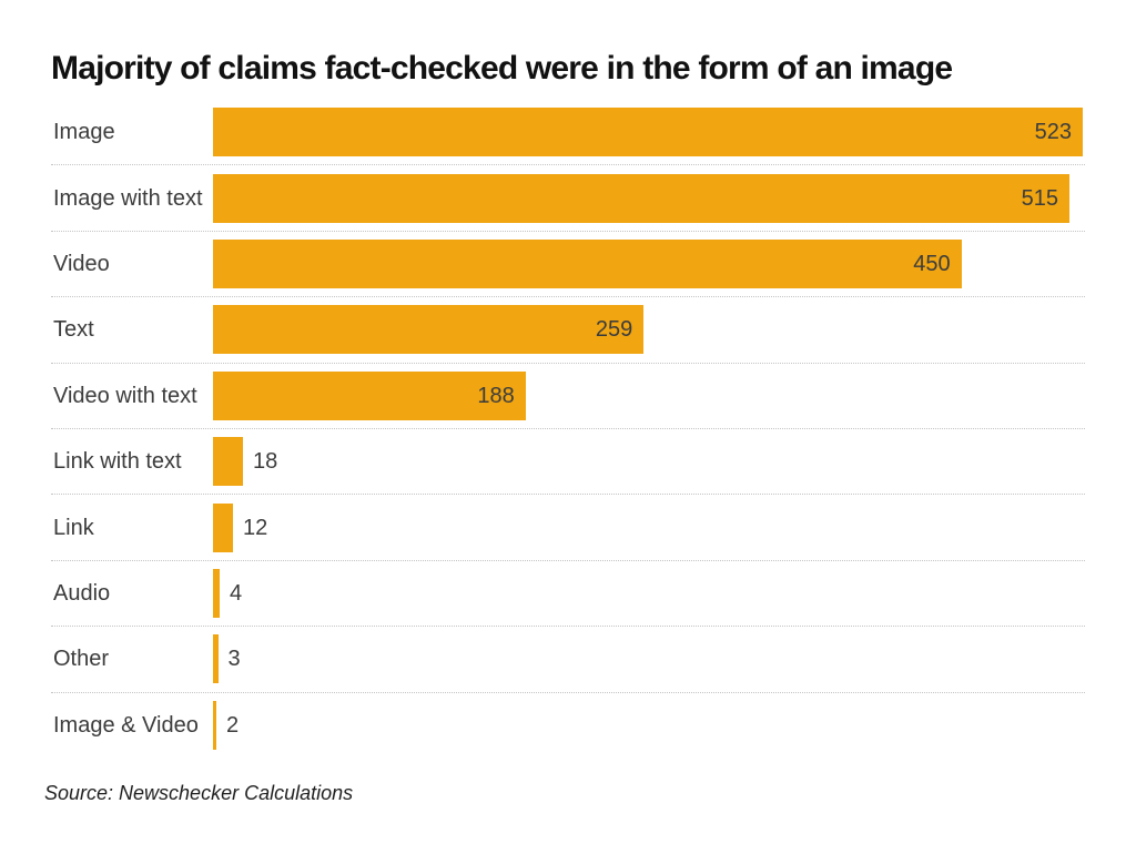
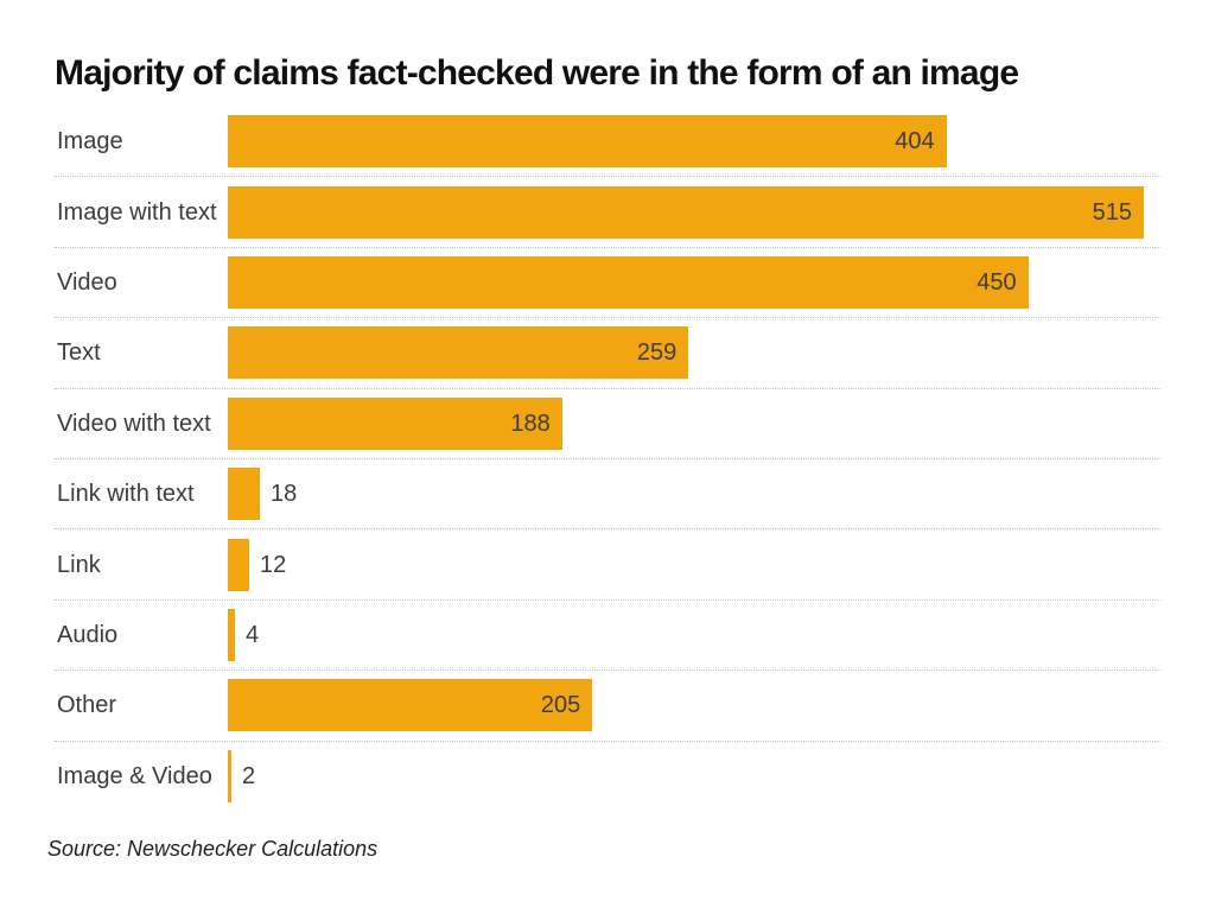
Image: 523 -> 404
Other: 3 -> 205
